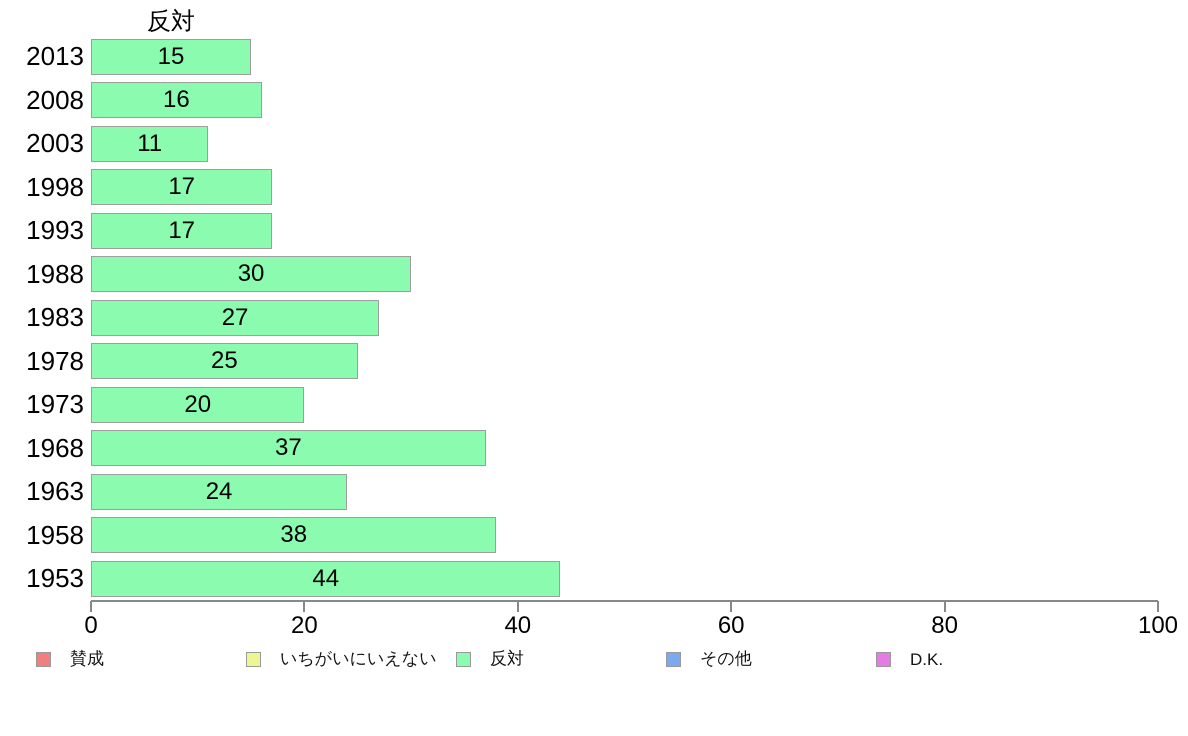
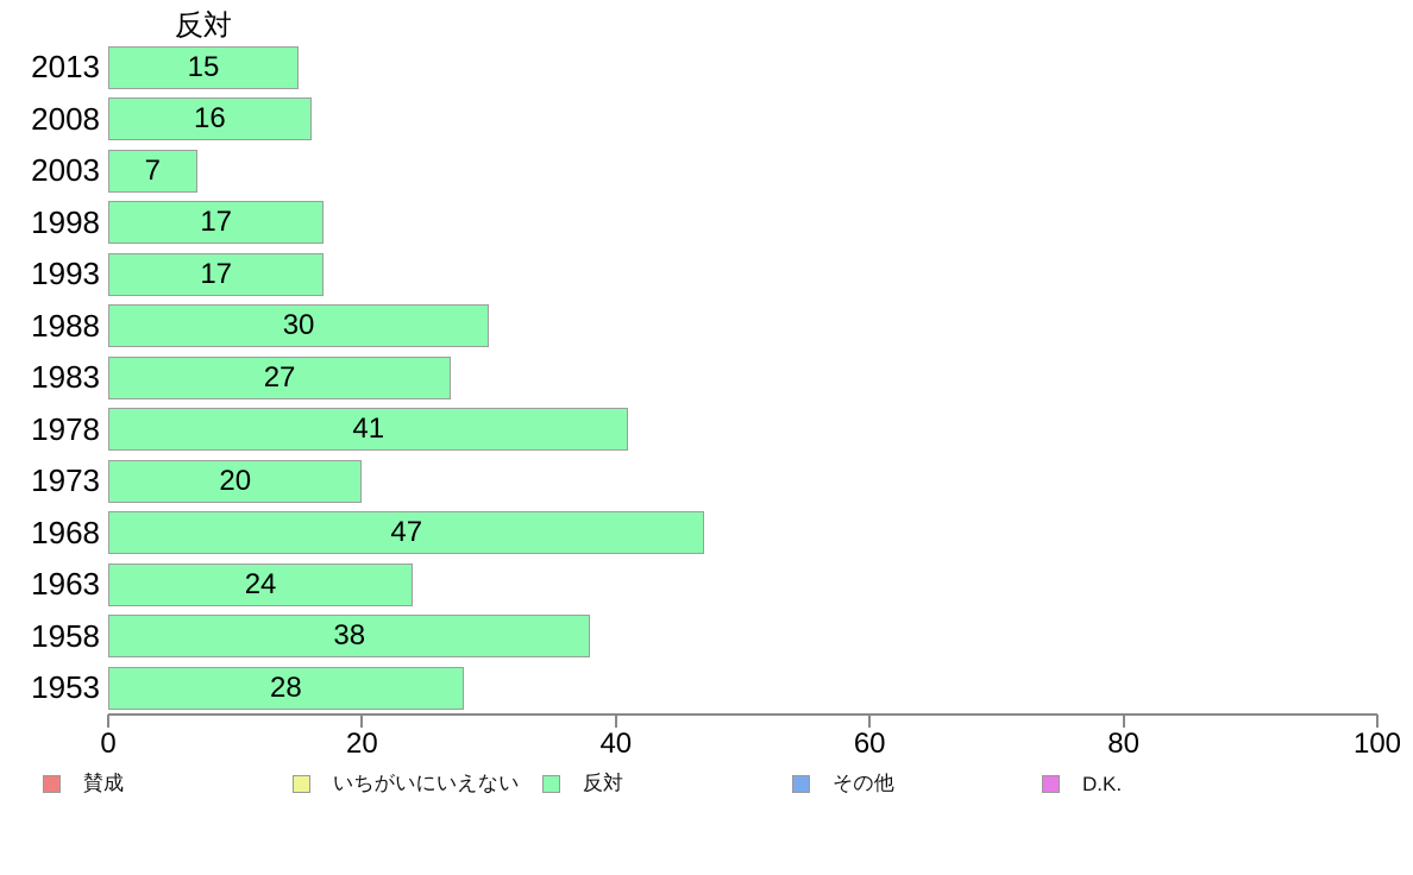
2003: 11 -> 7
1978: 25 -> 41
1968: 37 -> 47
1953: 44 -> 28
